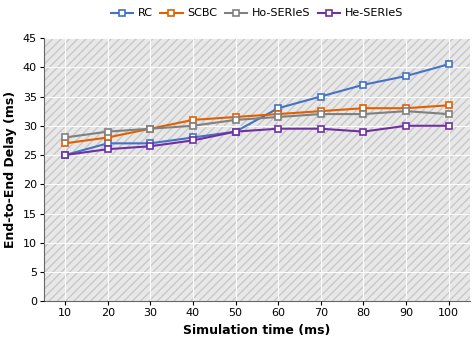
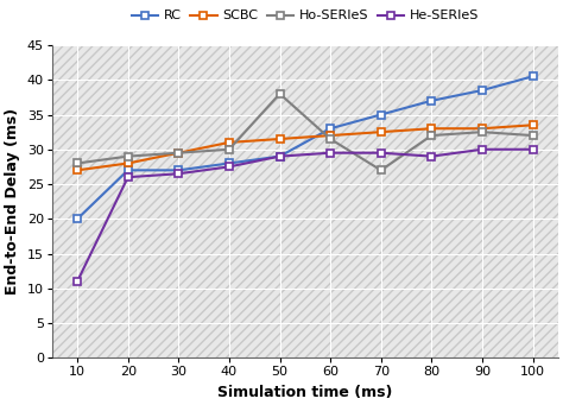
RC/10: 25.0 -> 20.0
He-SERIeS/10: 25.0 -> 11.0
Ho-SERIeS/50: 31.0 -> 38.0
Ho-SERIeS/70: 32.0 -> 27.0
